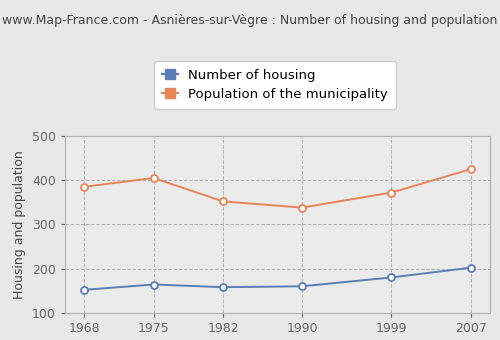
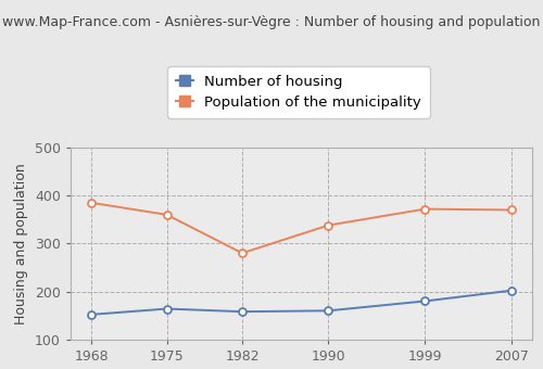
Population of the municipality/1975: 405 -> 360
Population of the municipality/1982: 352 -> 280
Population of the municipality/2007: 425 -> 370
